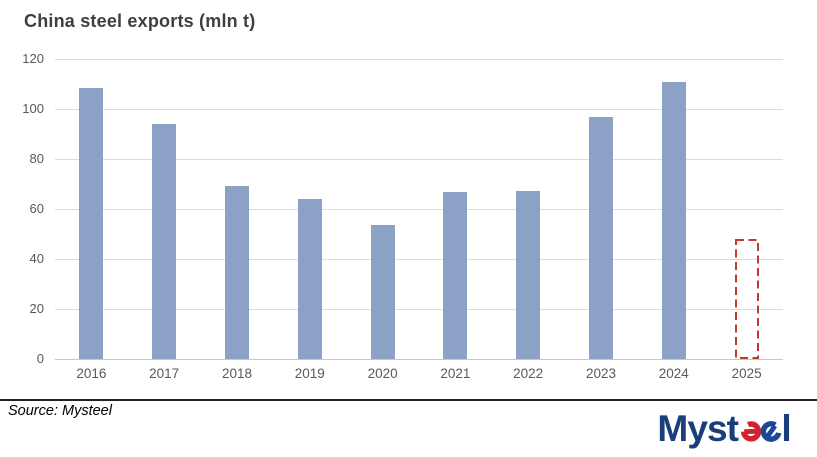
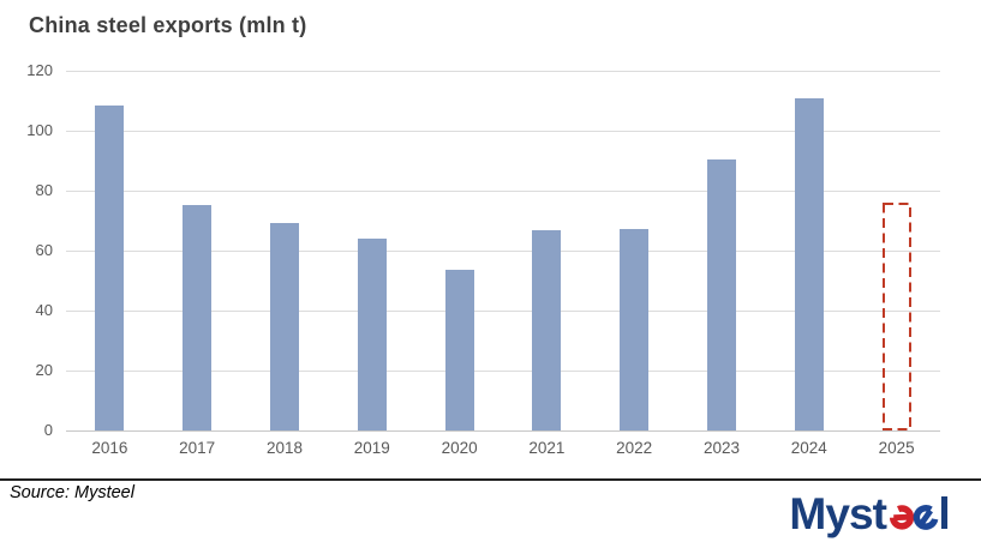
2017: 94 -> 75
2023: 97 -> 90
2025: 48 -> 76
